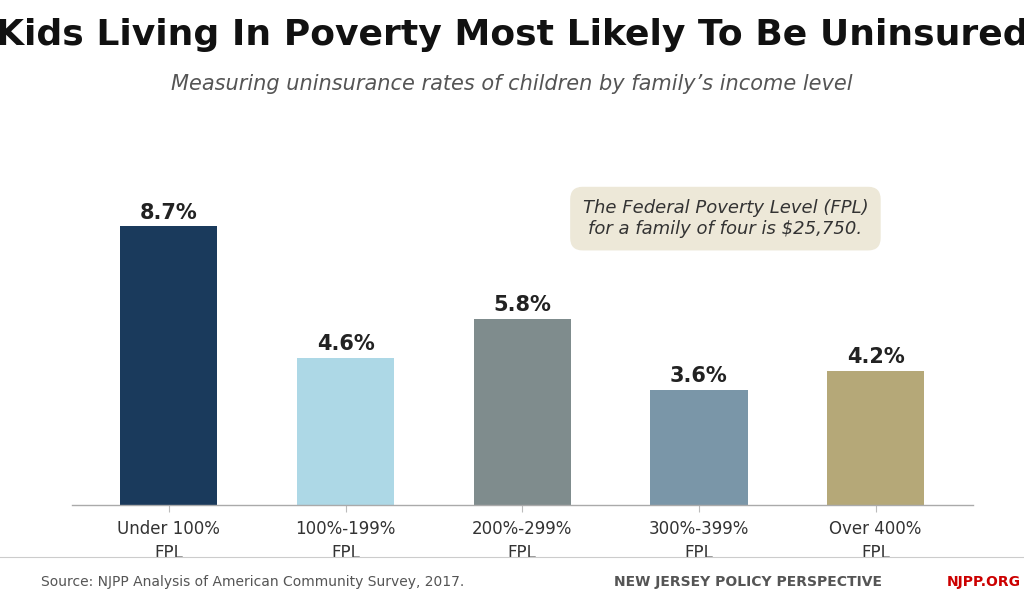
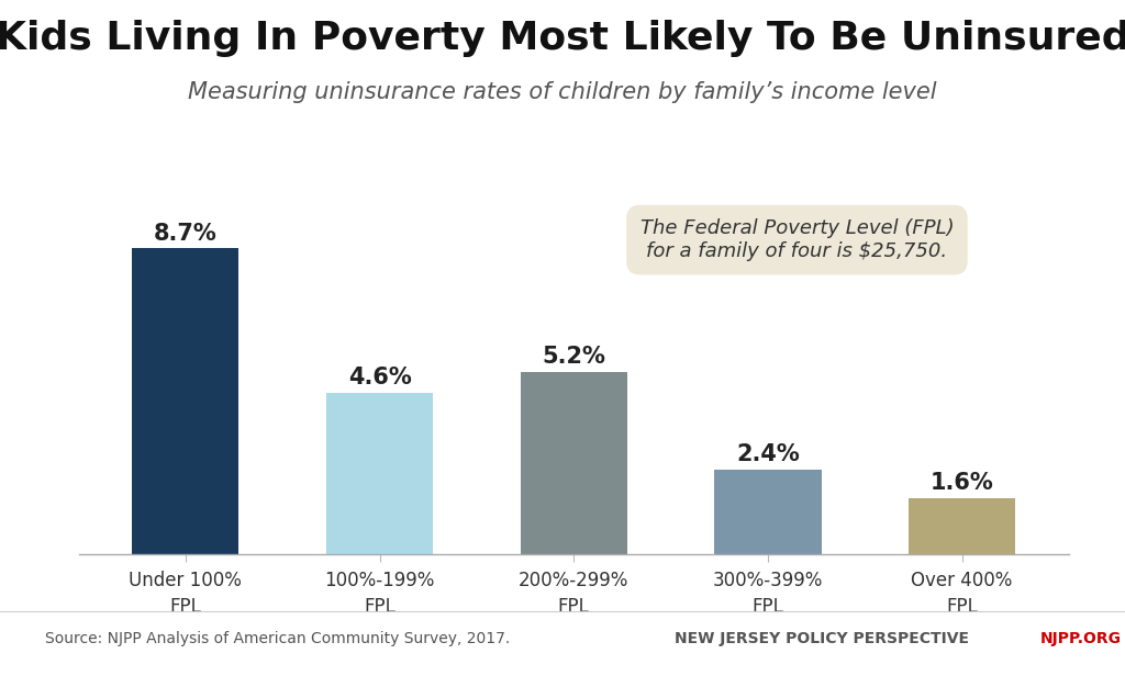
200%-299% FPL: 5.8% -> 5.2%
300%-399% FPL: 3.6% -> 2.4%
Over 400% FPL: 4.2% -> 1.6%
